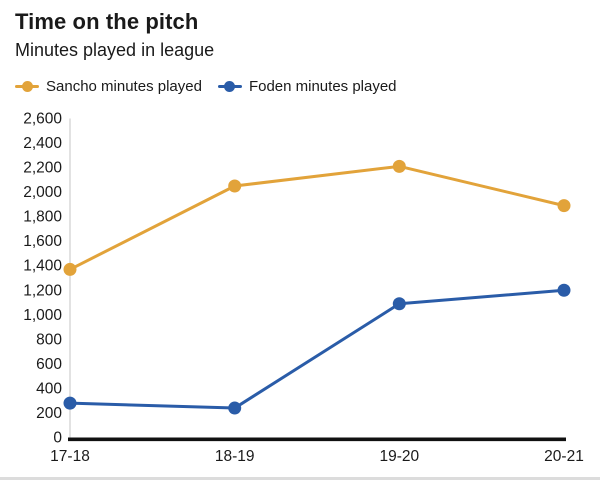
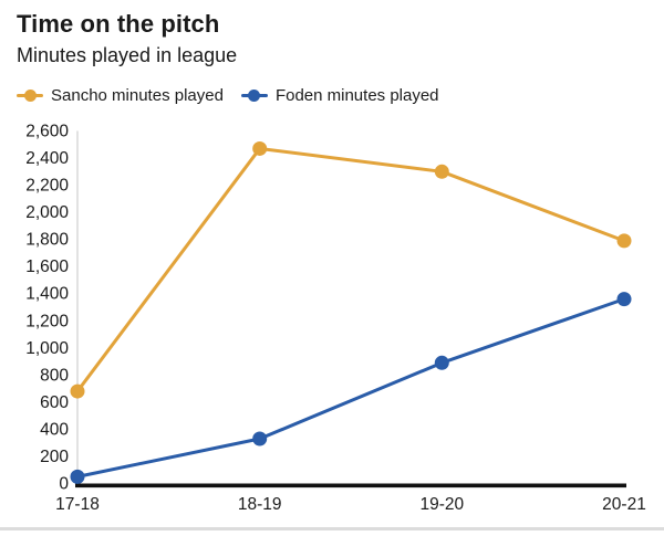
Sancho minutes played/17-18: 1370 -> 680
Foden minutes played/17-18: 280 -> 50
Sancho minutes played/18-19: 2050 -> 2470
Foden minutes played/18-19: 240 -> 330
Sancho minutes played/19-20: 2210 -> 2300
Foden minutes played/19-20: 1090 -> 890
Sancho minutes played/20-21: 1890 -> 1790
Foden minutes played/20-21: 1200 -> 1360
